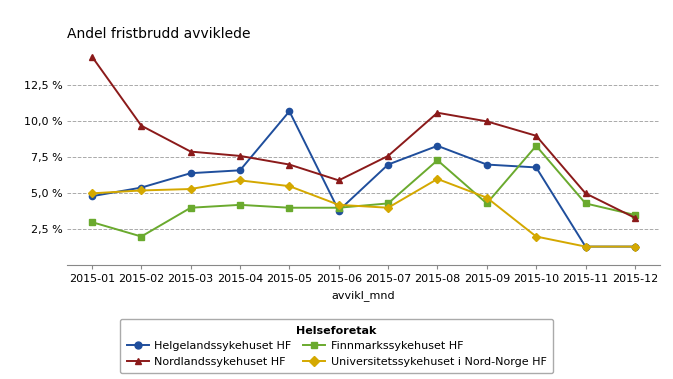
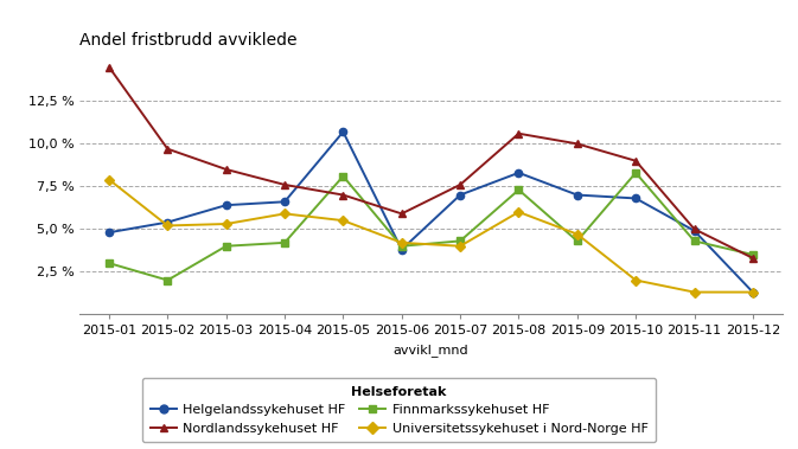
Universitetssykehuset i Nord-Norge HF/2015-01: 5,0 % -> 7,9 %
Nordlandssykehuset HF/2015-03: 7,9 % -> 8,5 %
Finnmarkssykehuset HF/2015-05: 4,0 % -> 8,1 %
Helgelandssykehuset HF/2015-11: 1,3 % -> 4,9 %
